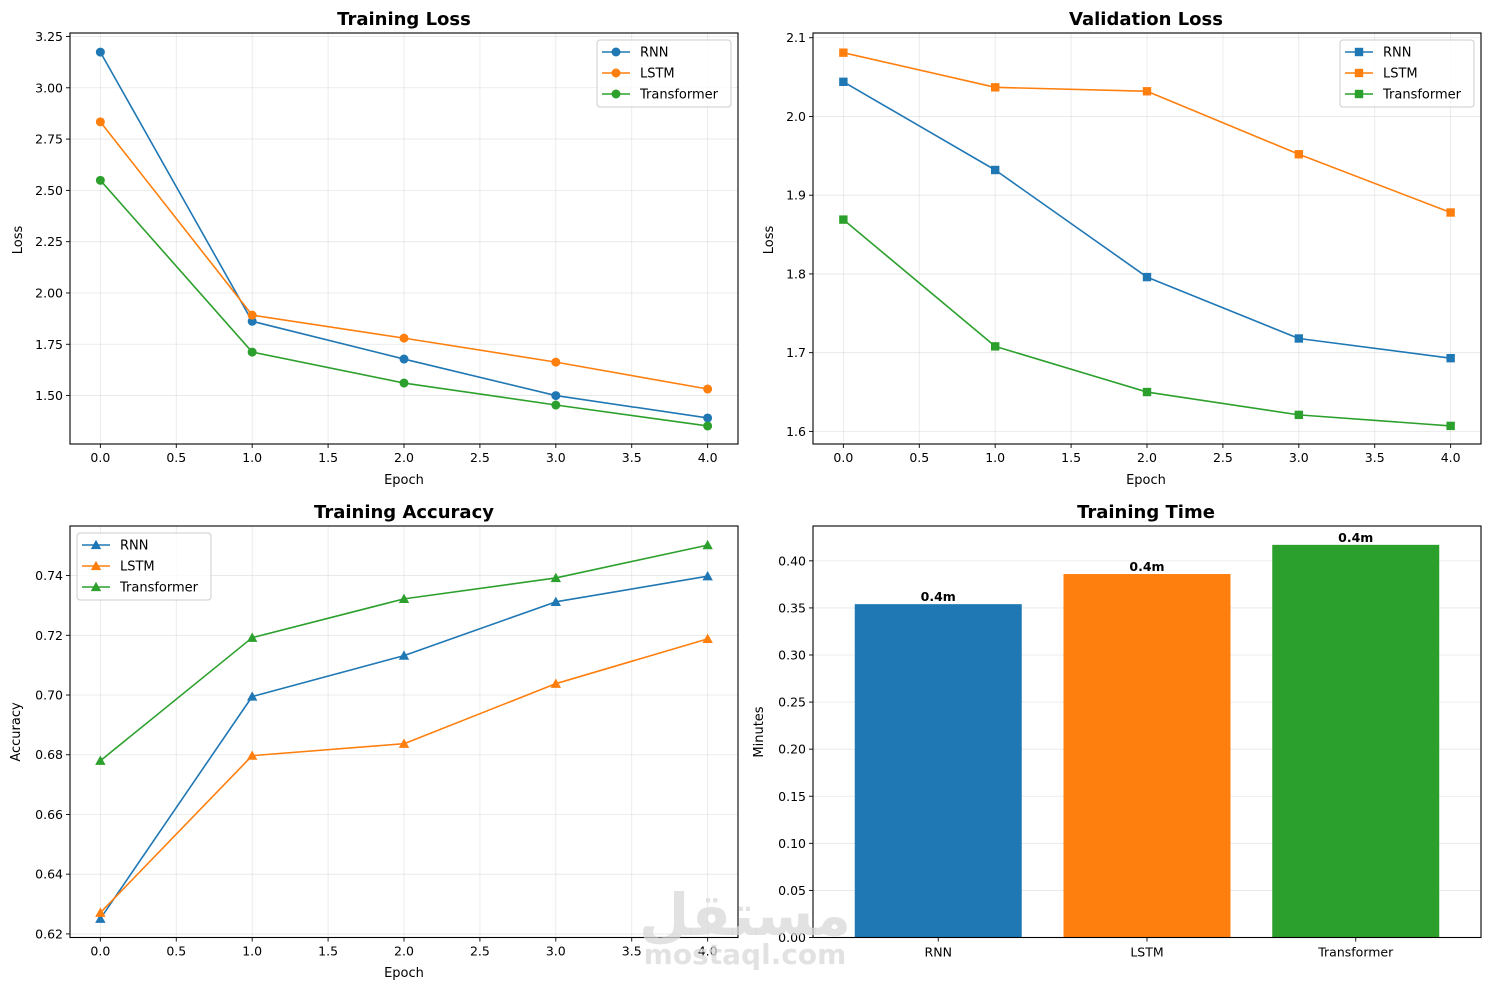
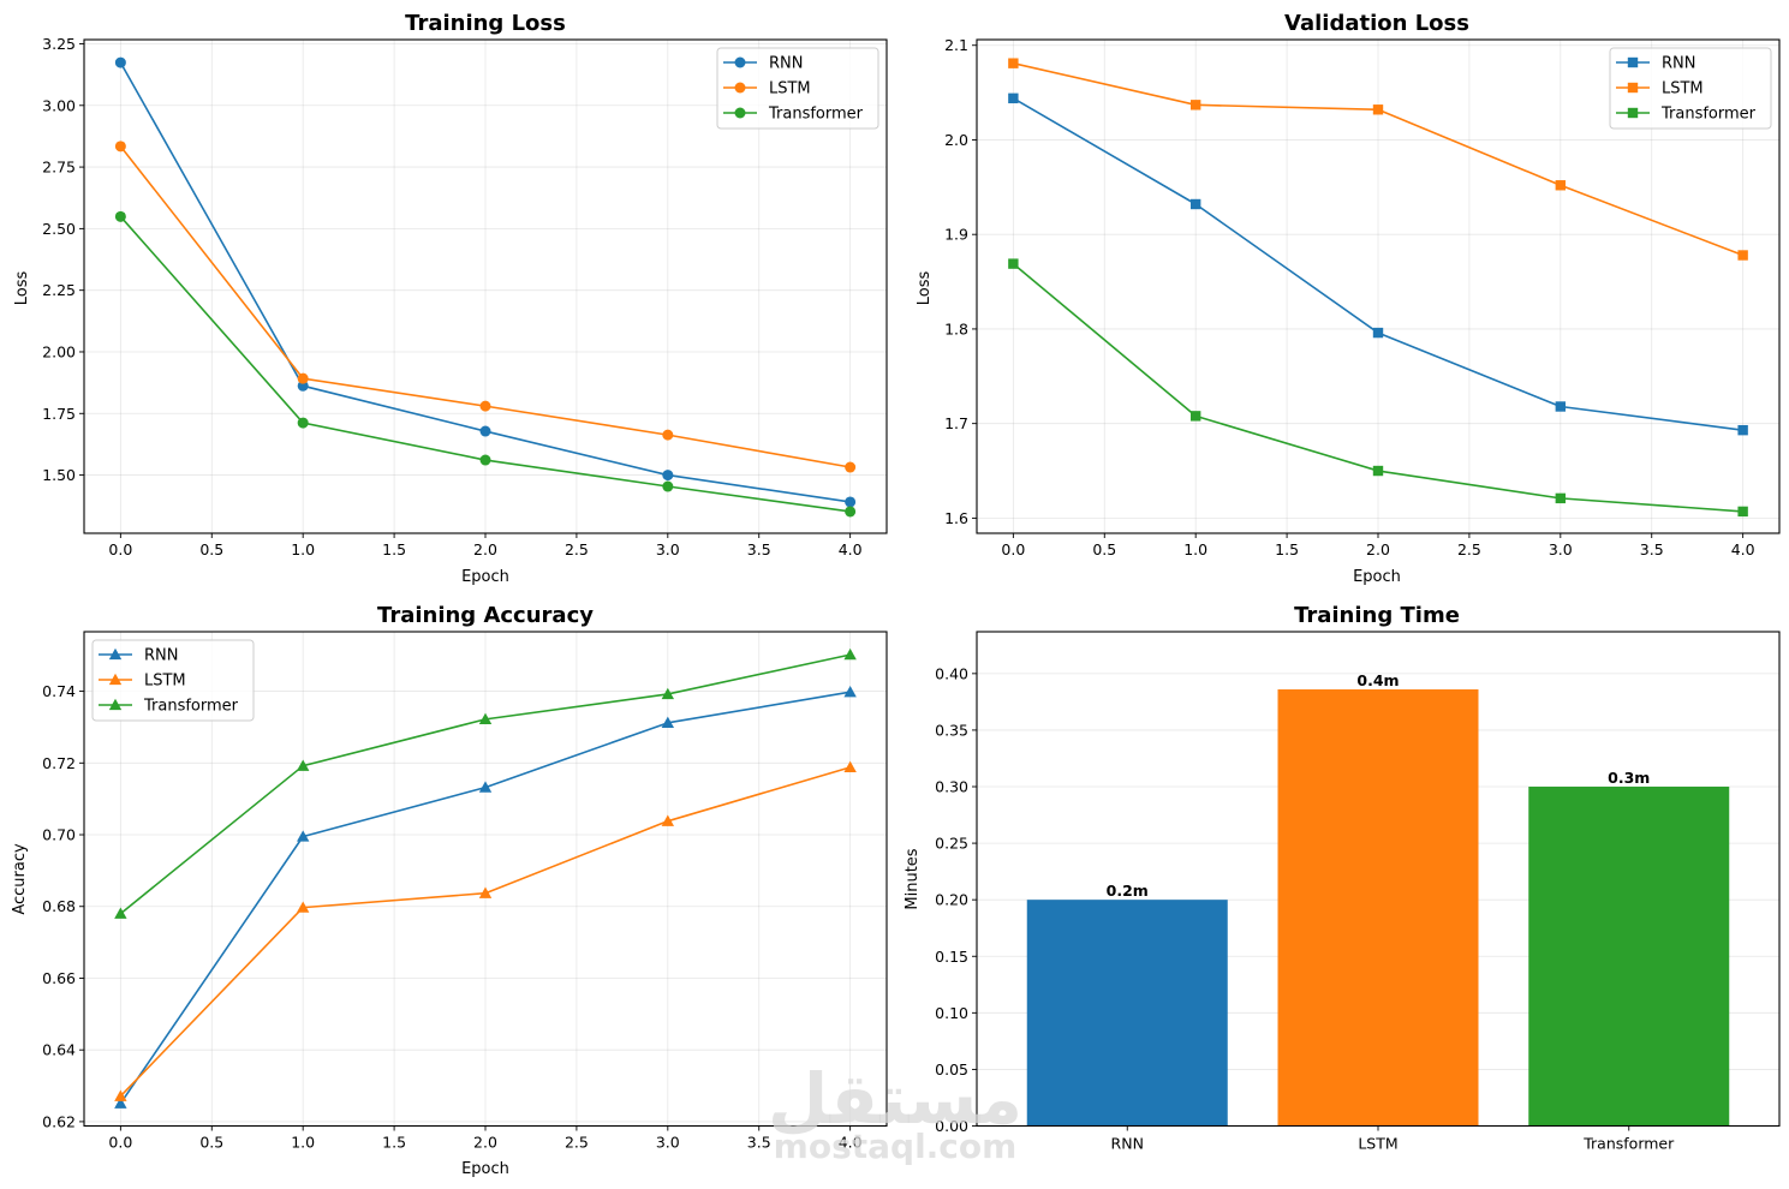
Training Time/RNN: 0.4m -> 0.2m
Training Time/Transformer: 0.4m -> 0.3m
